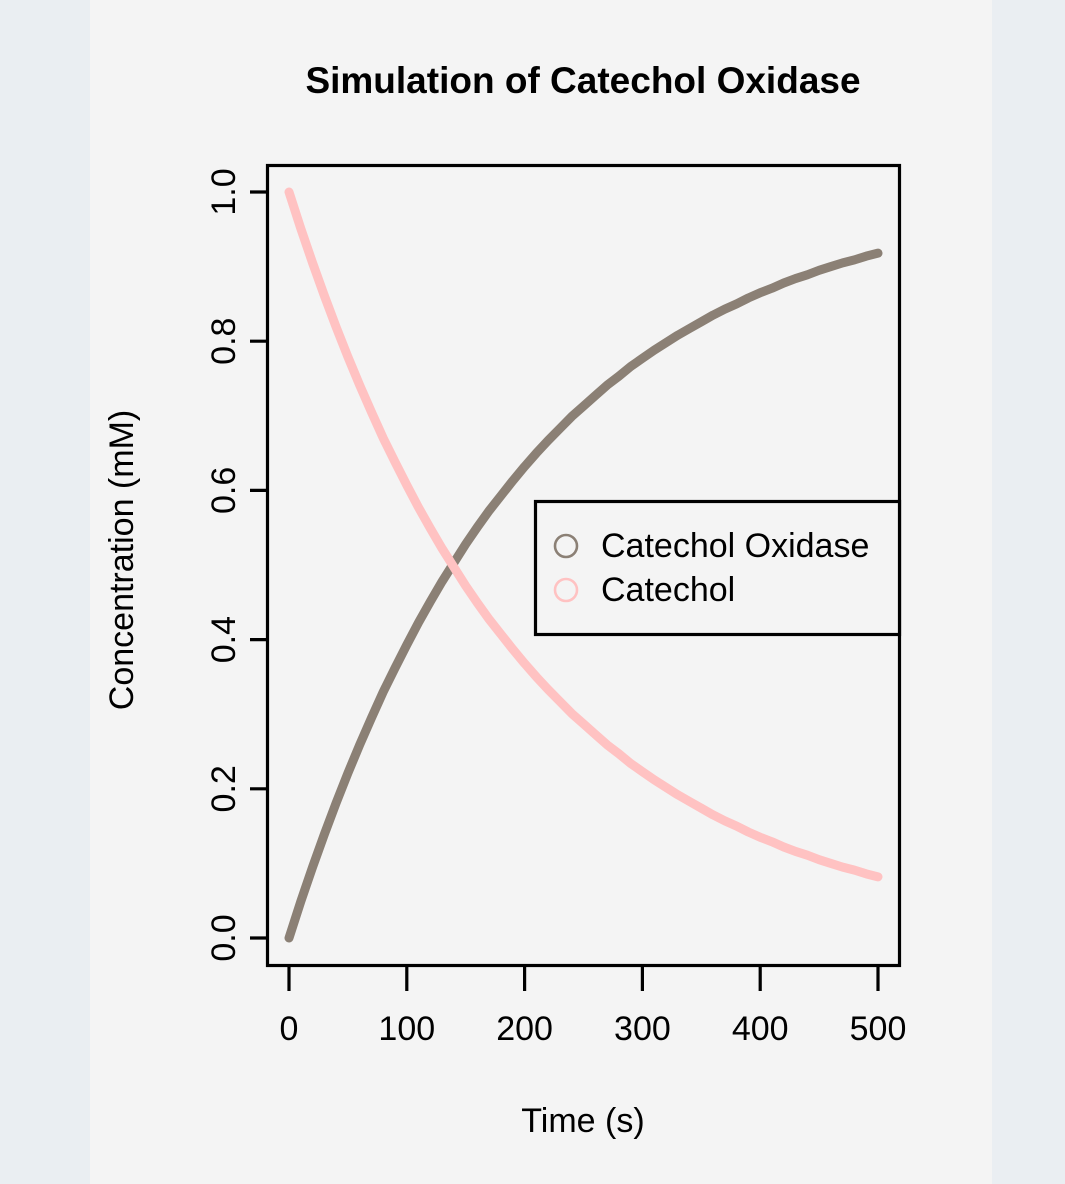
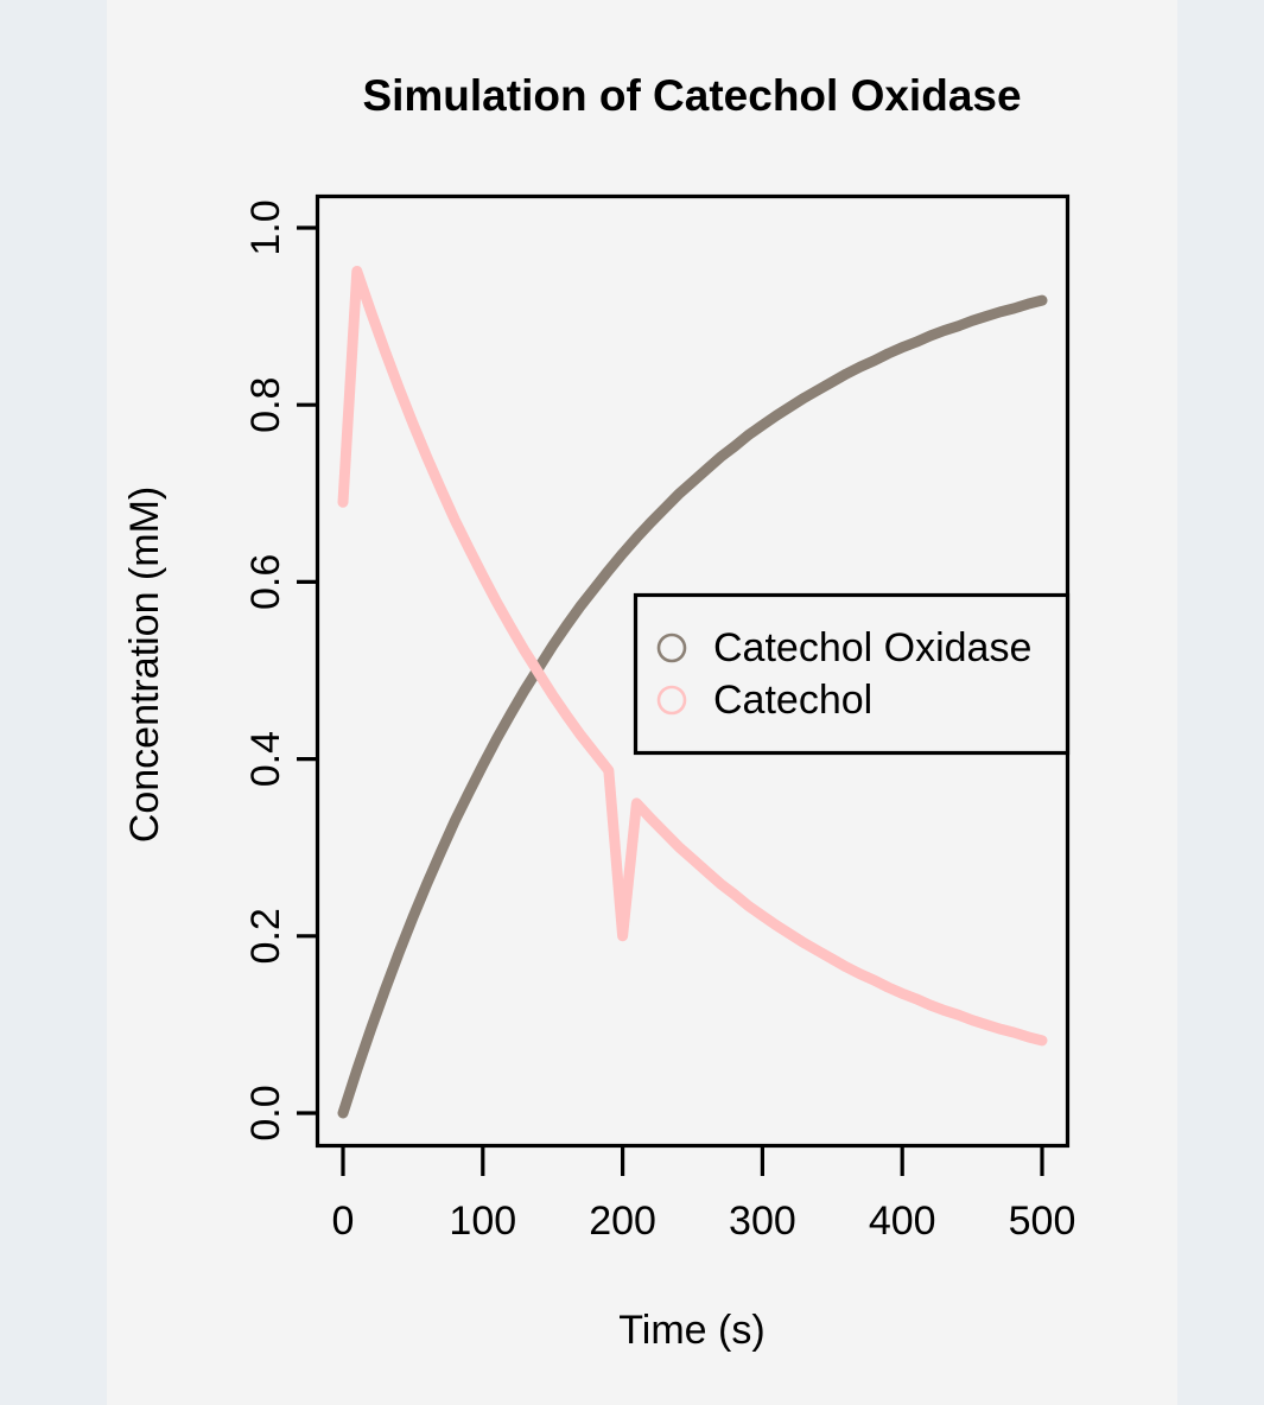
Catechol/0: 1.00 -> 0.69
Catechol/200: 0.37 -> 0.20
